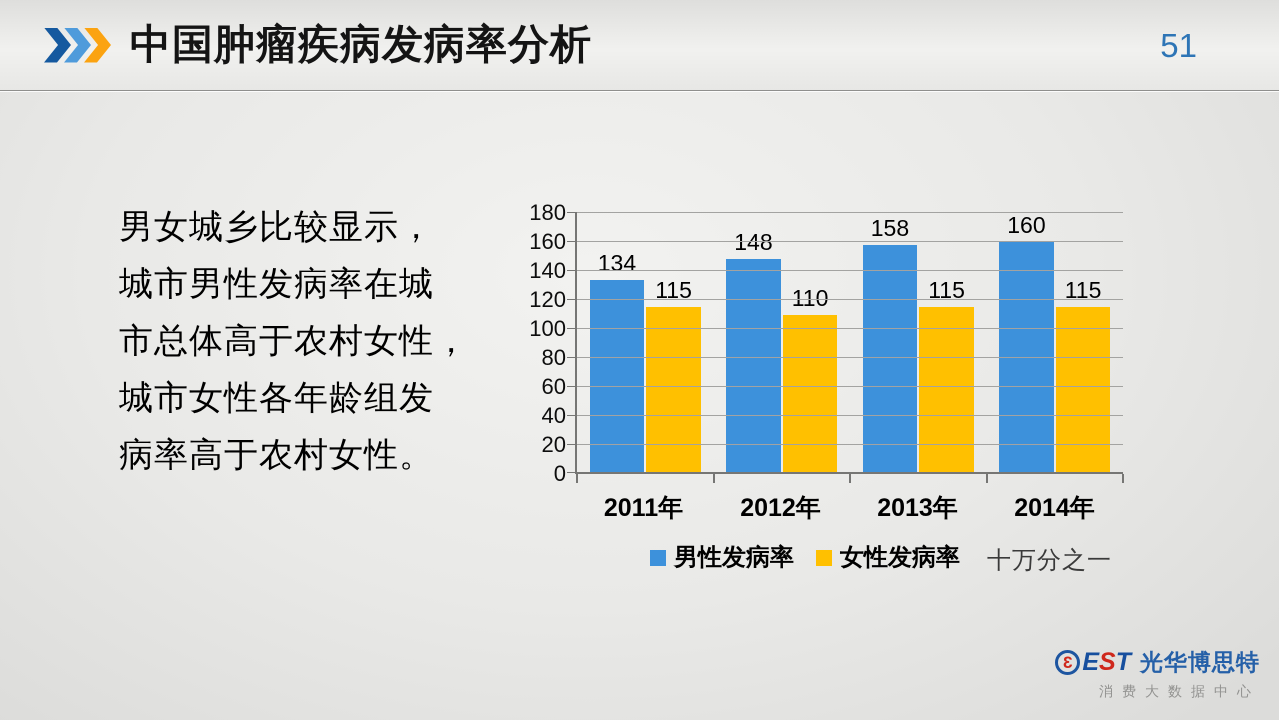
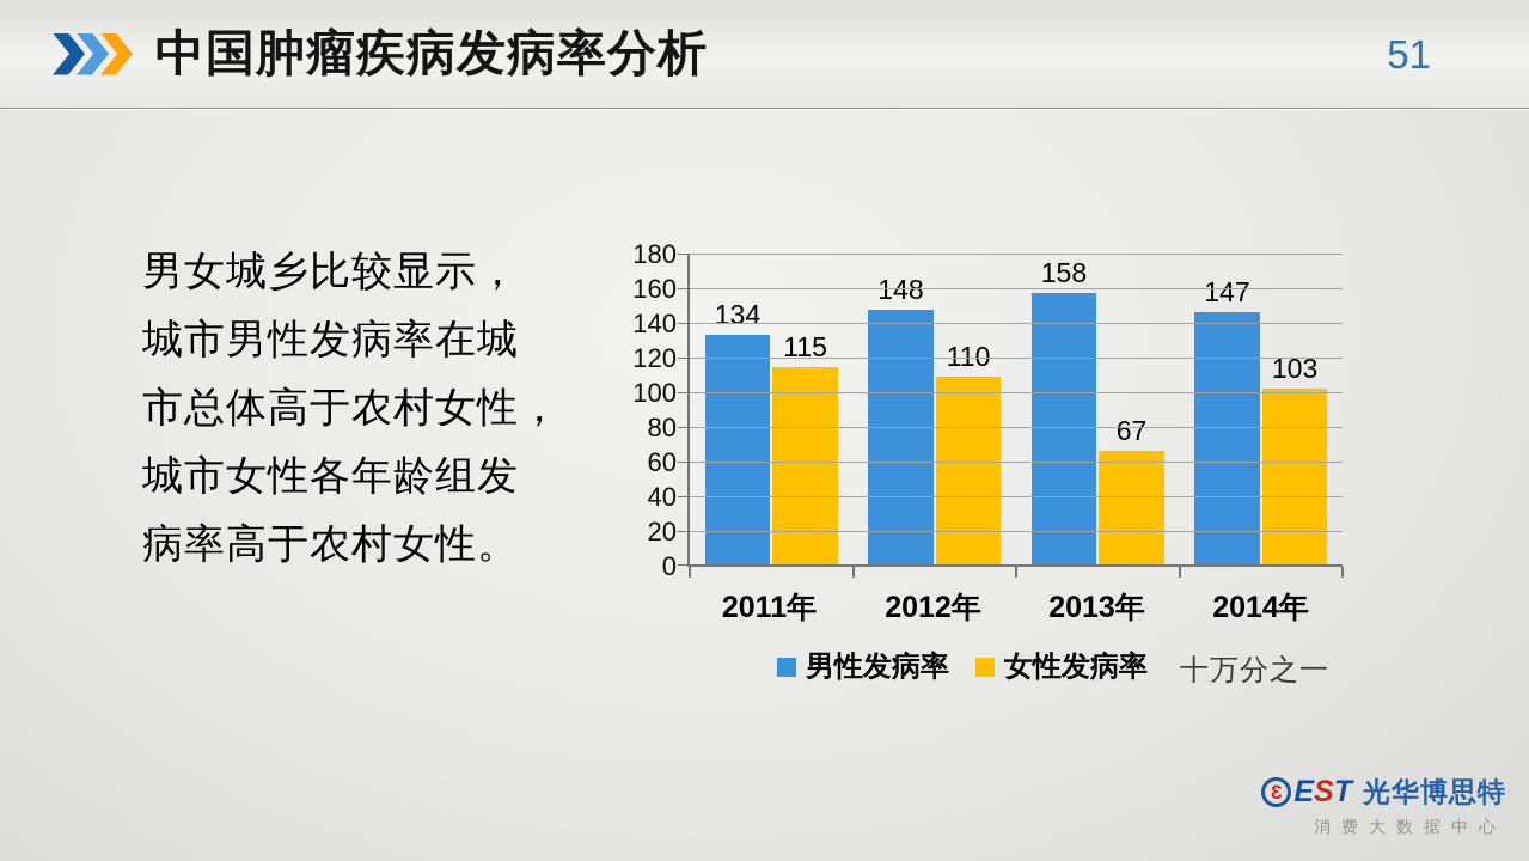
女性发病率/2013年: 115 -> 67
男性发病率/2014年: 160 -> 147
女性发病率/2014年: 115 -> 103
